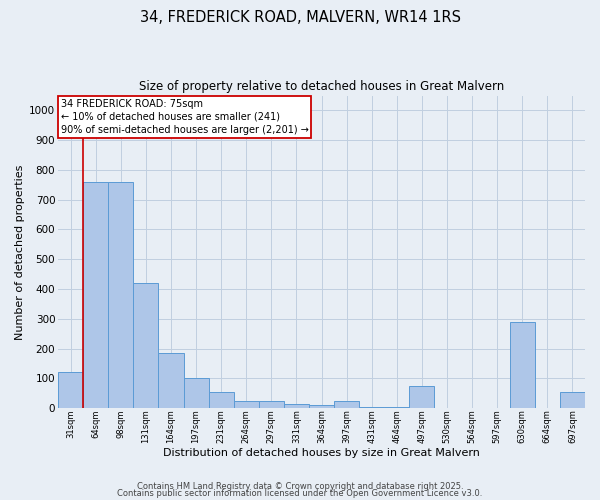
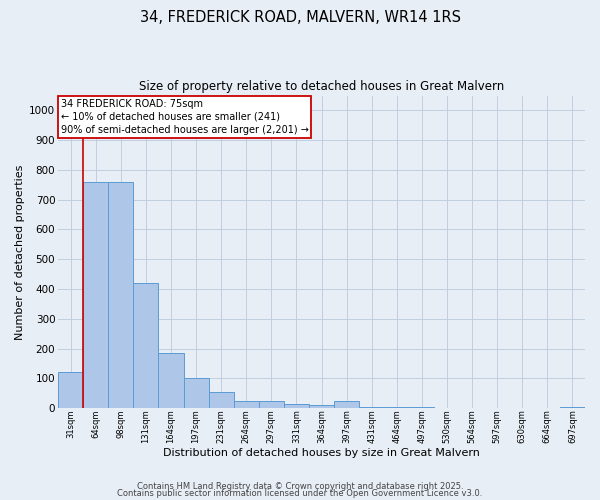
497sqm: 75 -> 2
630sqm: 290 -> 1
697sqm: 55 -> 2
